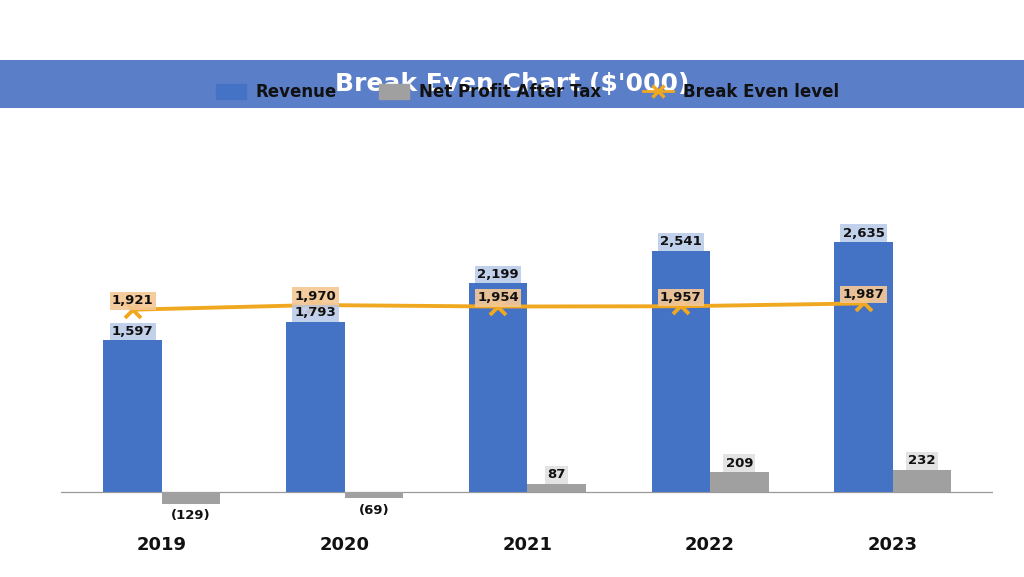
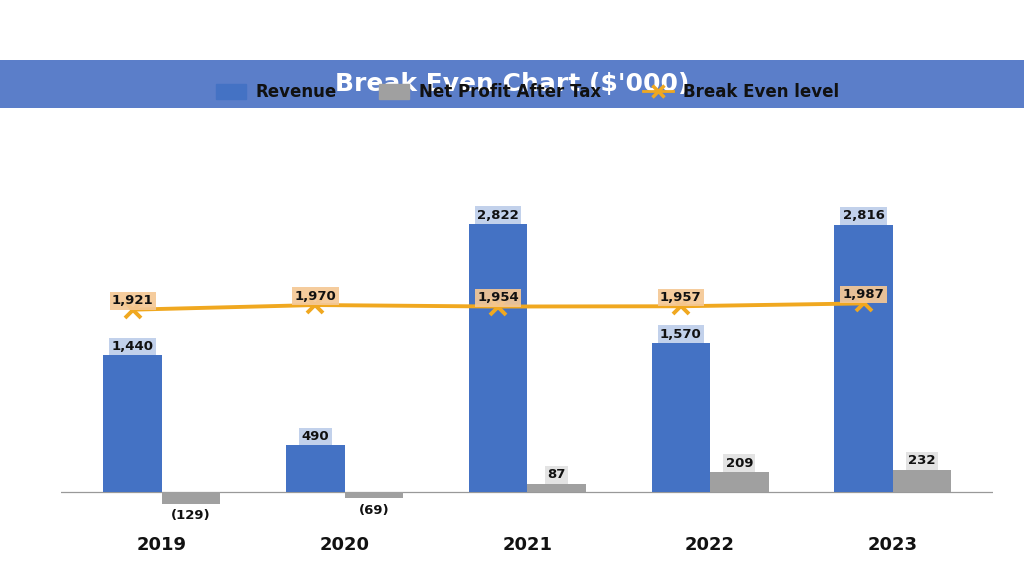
Revenue/2019: 1,597 -> 1,440
Revenue/2020: 1,793 -> 490
Revenue/2021: 2,199 -> 2,822
Revenue/2022: 2,541 -> 1,570
Revenue/2023: 2,635 -> 2,816
